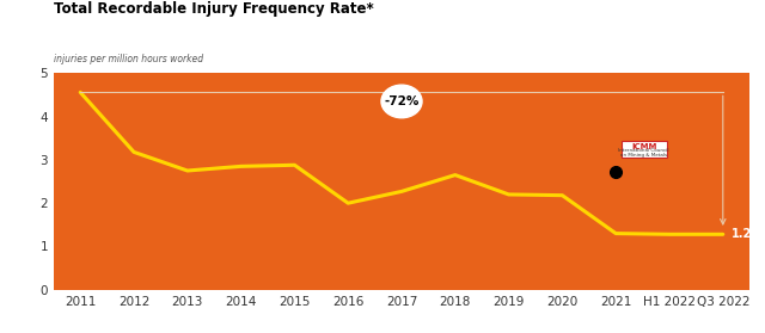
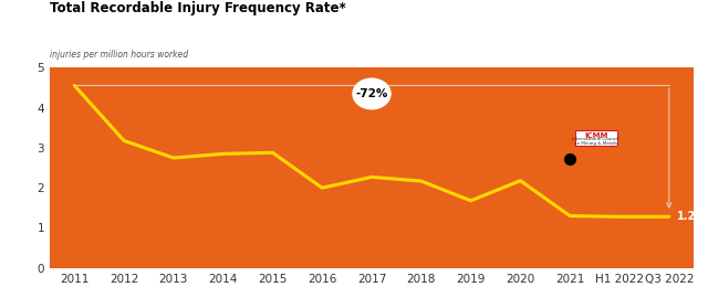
2018: 2.65 -> 2.17
2019: 2.20 -> 1.68
